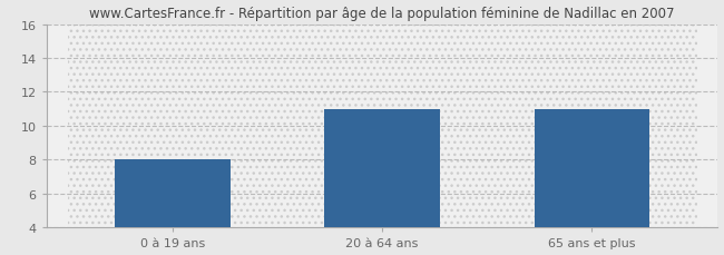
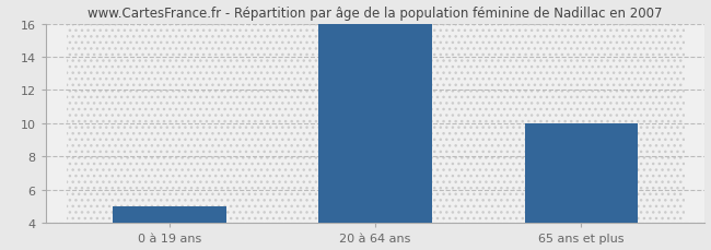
0 à 19 ans: 8 -> 5
20 à 64 ans: 11 -> 16
65 ans et plus: 11 -> 10
